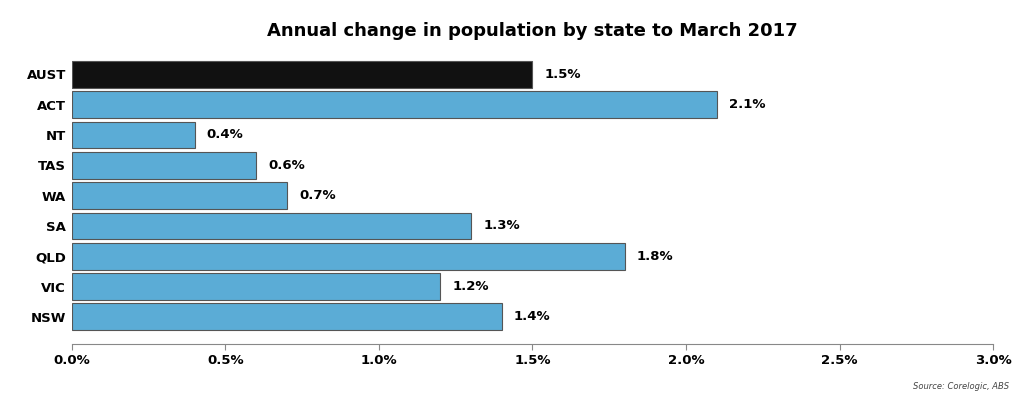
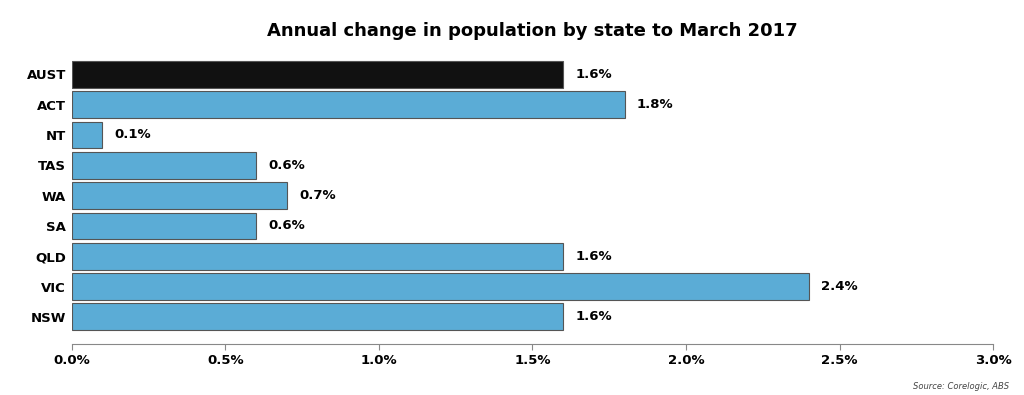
AUST: 1.5% -> 1.6%
ACT: 2.1% -> 1.8%
NT: 0.4% -> 0.1%
SA: 1.3% -> 0.6%
QLD: 1.8% -> 1.6%
VIC: 1.2% -> 2.4%
NSW: 1.4% -> 1.6%
